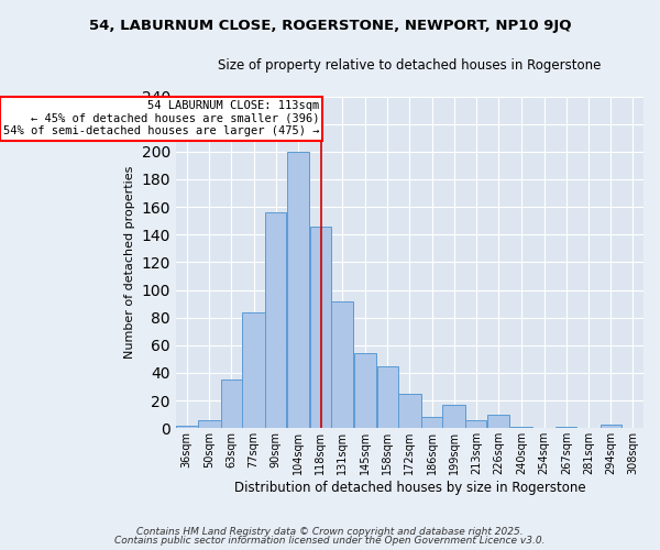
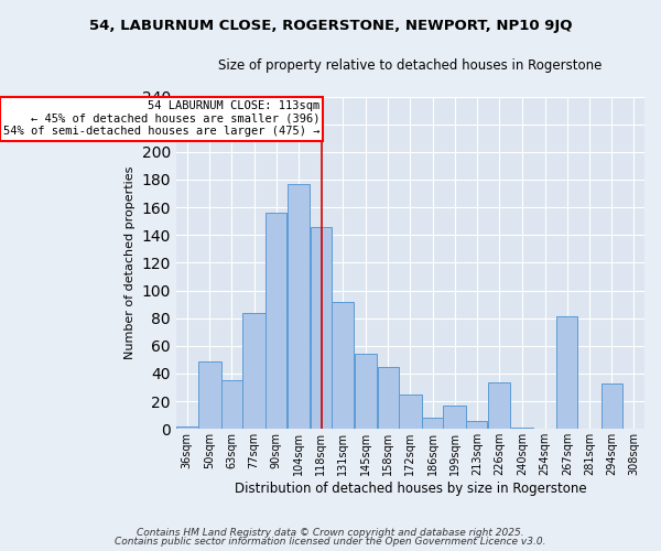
50sqm: 6 -> 49
104sqm: 200 -> 177
226sqm: 10 -> 34
267sqm: 1 -> 81
294sqm: 3 -> 33
